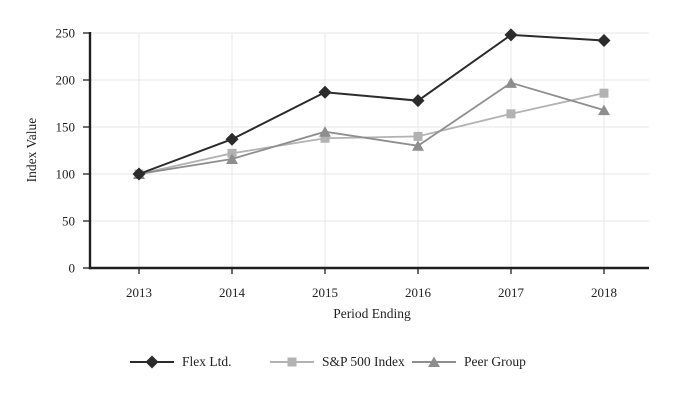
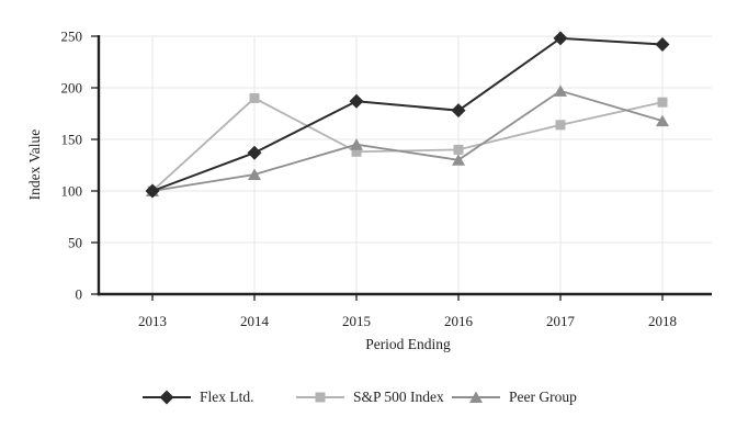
S&P 500 Index/2014: 120 -> 190
